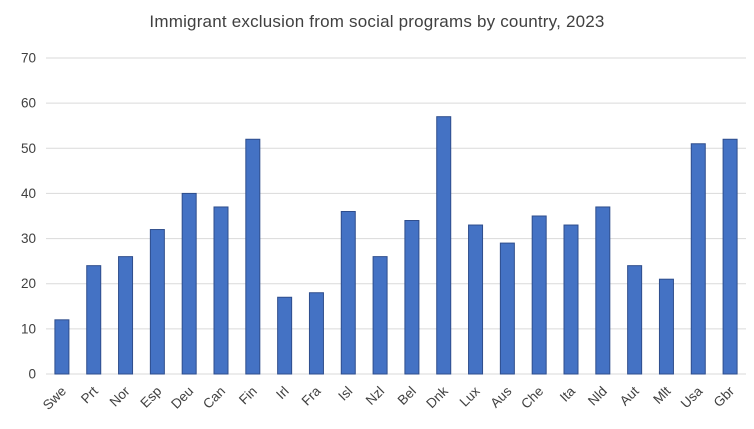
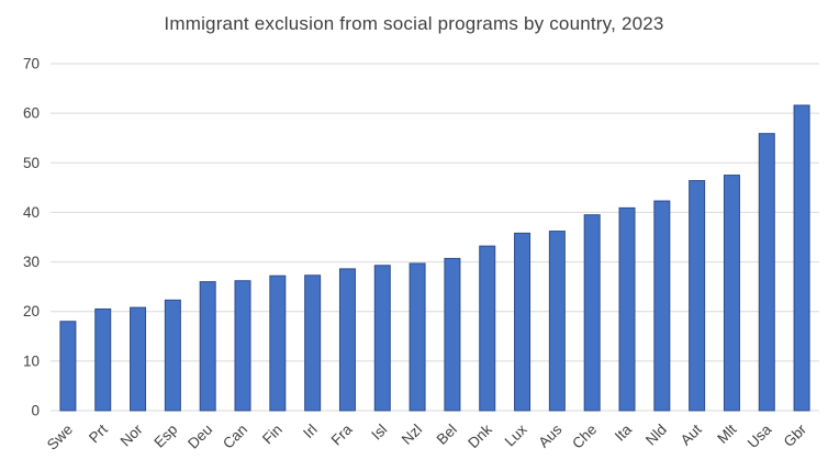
Swe: 12 -> 18
Prt: 24 -> 20
Nor: 26 -> 21
Esp: 32 -> 22
Deu: 40 -> 26
Can: 37 -> 26
Fin: 52 -> 27
Irl: 17 -> 27
Fra: 18 -> 29
Isl: 36 -> 29
Nzl: 26 -> 30
Bel: 34 -> 31
Dnk: 57 -> 33
Lux: 33 -> 36
Aus: 29 -> 36
Che: 35 -> 40
Ita: 33 -> 41
Nld: 37 -> 42
Aut: 24 -> 46
Mlt: 21 -> 48
Usa: 51 -> 56
Gbr: 52 -> 62
